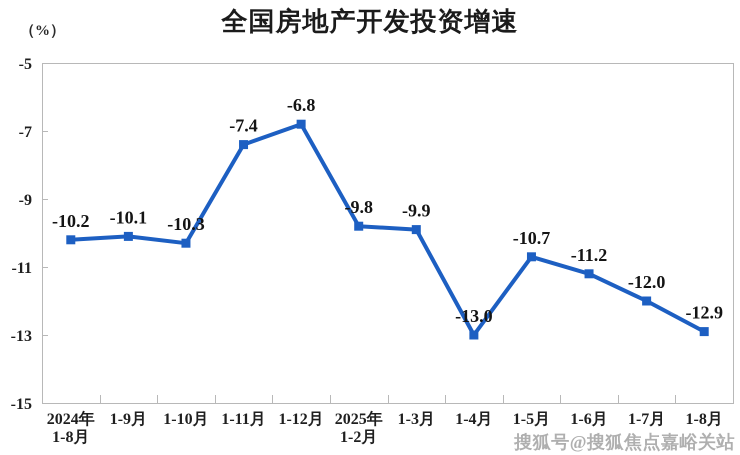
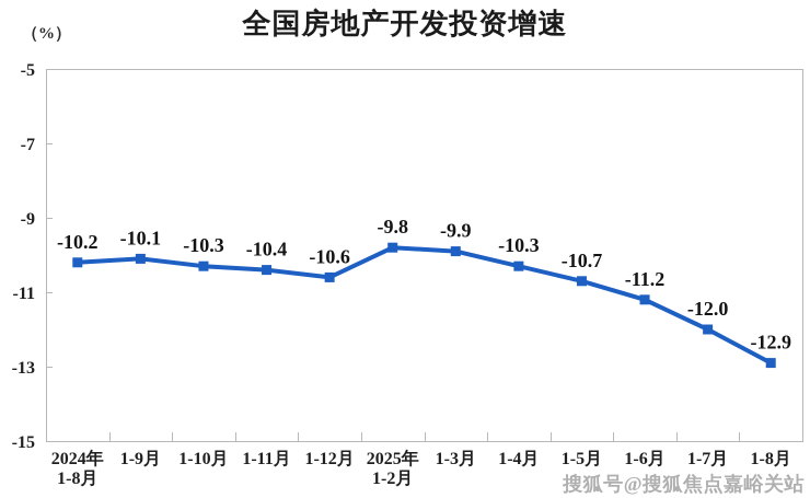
1-11月: -7.4 -> -10.4
1-12月: -6.8 -> -10.6
1-4月: -13.0 -> -10.3
